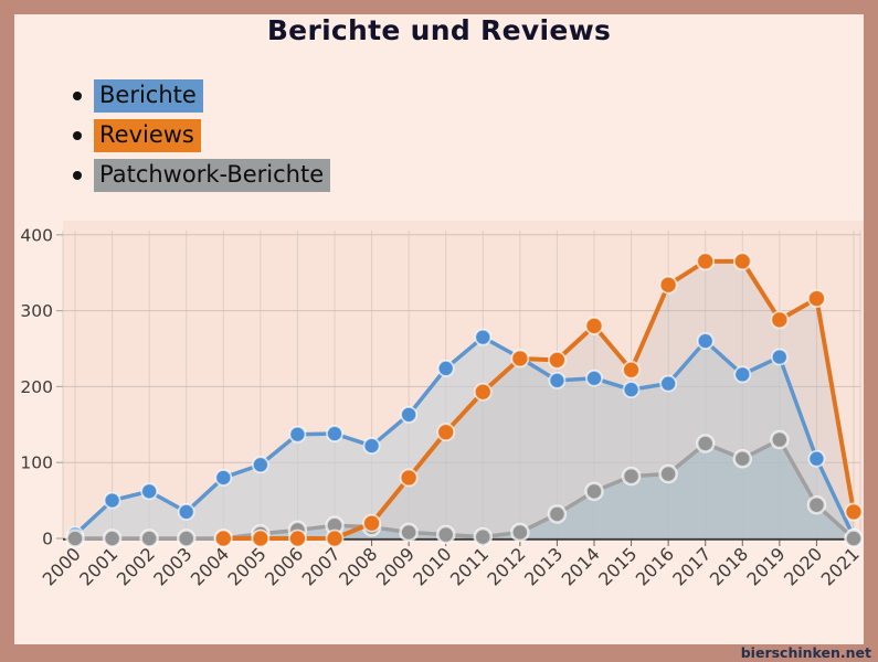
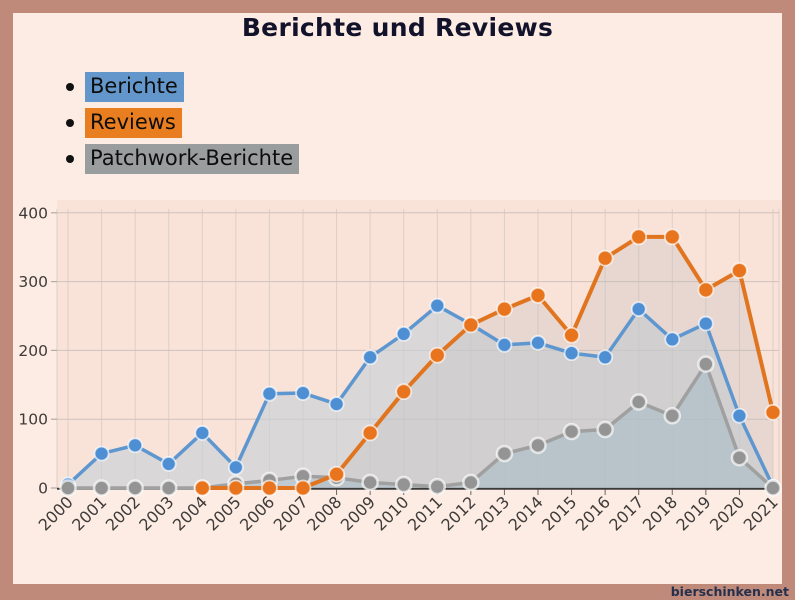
Berichte/2005: 100 -> 30
Berichte/2009: 160 -> 190
Reviews/2013: 240 -> 260
Patchwork-Berichte/2013: 30 -> 50
Berichte/2016: 200 -> 190
Patchwork-Berichte/2019: 130 -> 180
Reviews/2021: 40 -> 110
